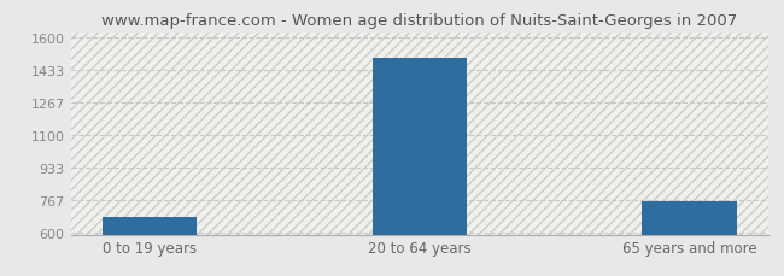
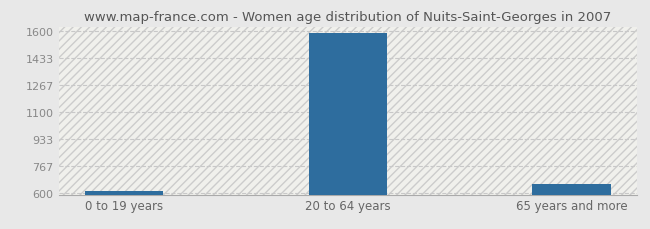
0 to 19 years: 680 -> 610
20 to 64 years: 1500 -> 1590
65 years and more: 760 -> 660
